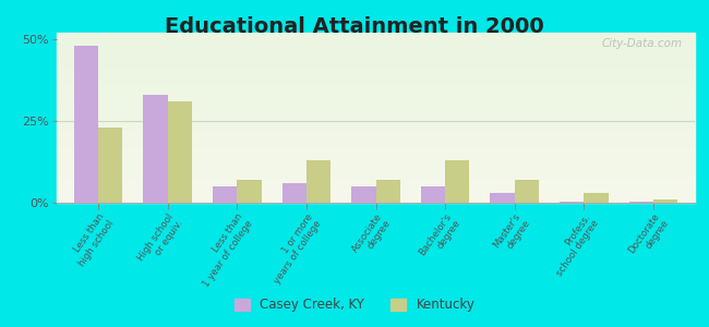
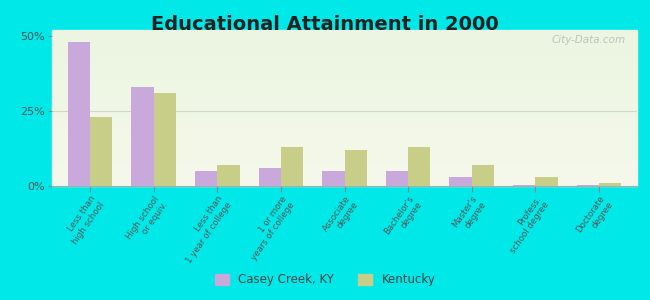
Kentucky/Associate degree: 7% -> 12%
